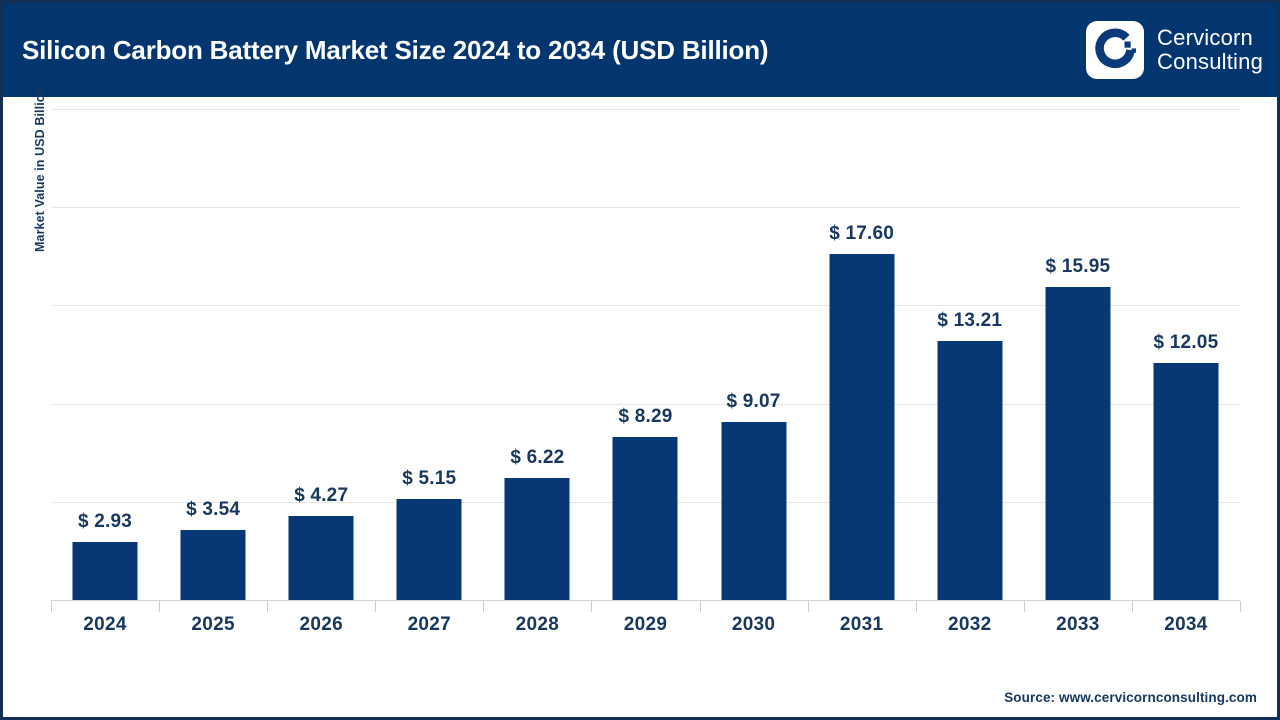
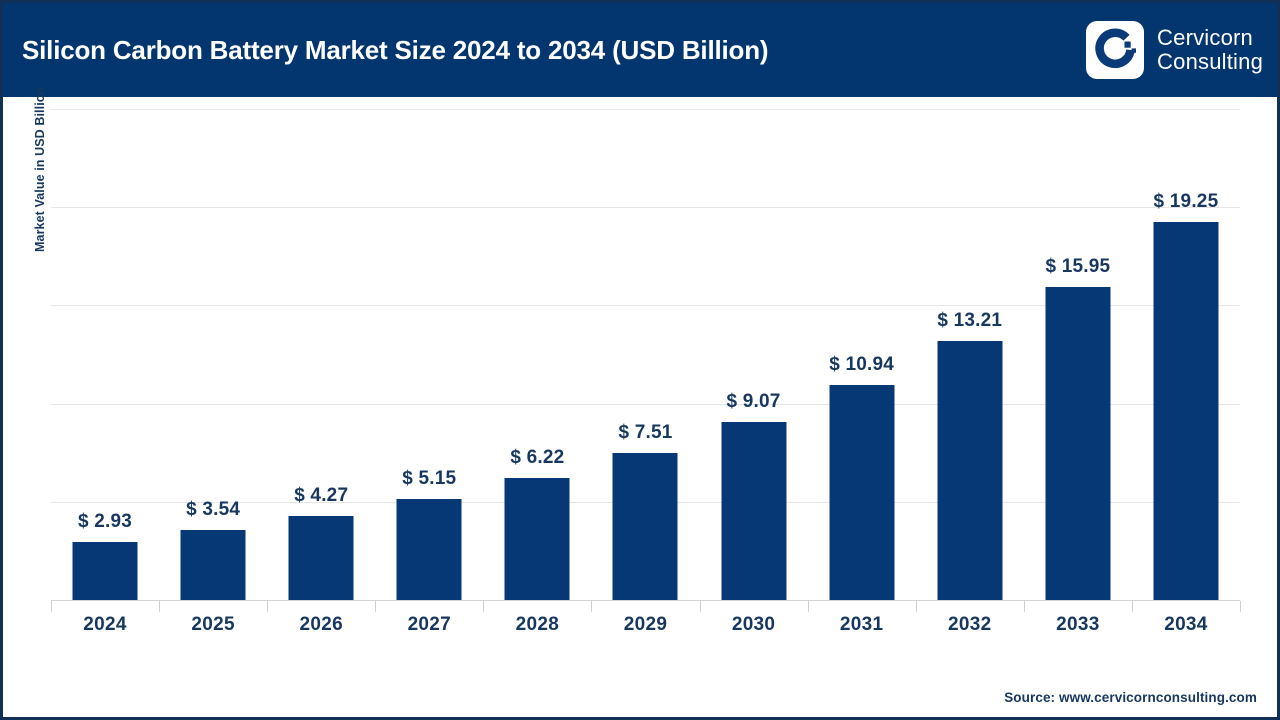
2029: 8.29 -> 7.51
2031: 17.60 -> 10.94
2034: 12.05 -> 19.25
